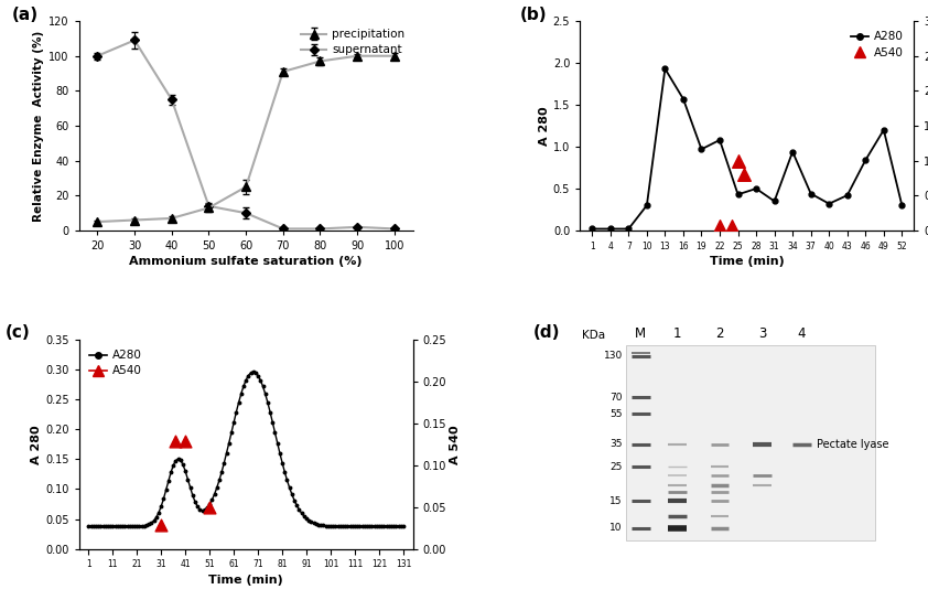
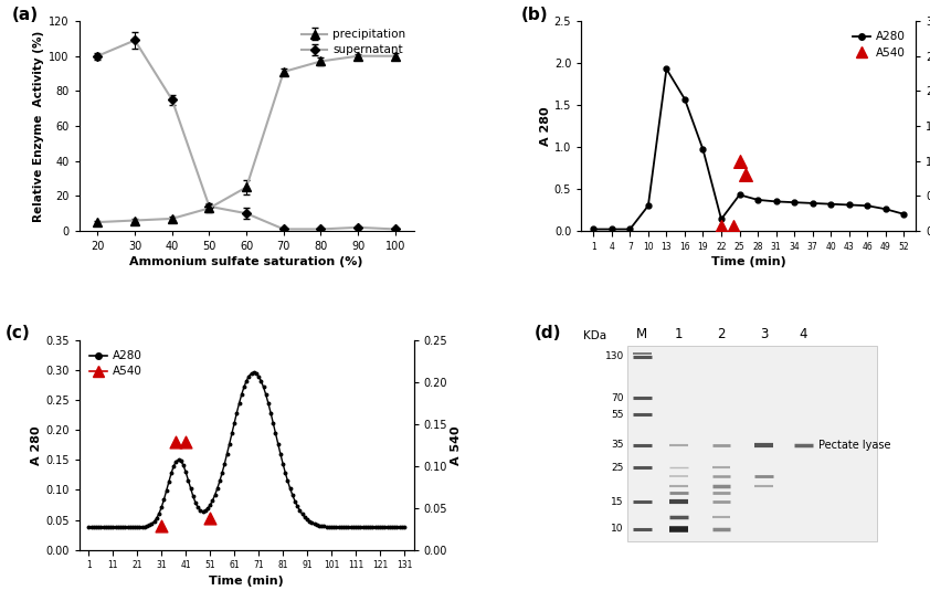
A280/22: 1.08 -> 0.14
A280/28: 0.50 -> 0.37
A280/34: 0.94 -> 0.34
A280/37: 0.44 -> 0.33
A280/43: 0.42 -> 0.31
A280/46: 0.84 -> 0.30
A280/49: 1.20 -> 0.26
A280/52: 0.30 -> 0.20
A540/51: 0.050 -> 0.038
